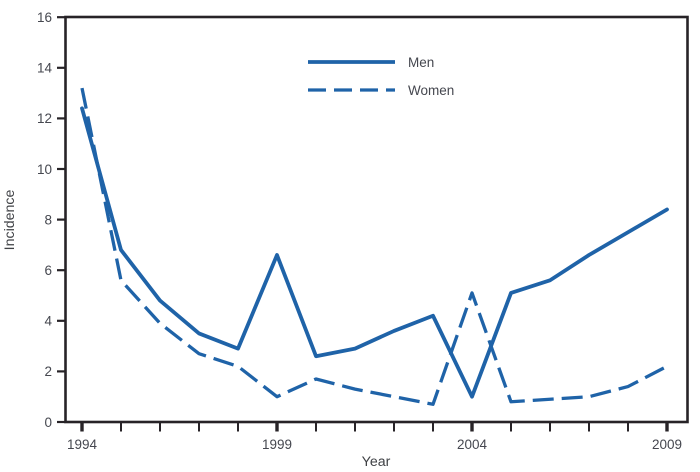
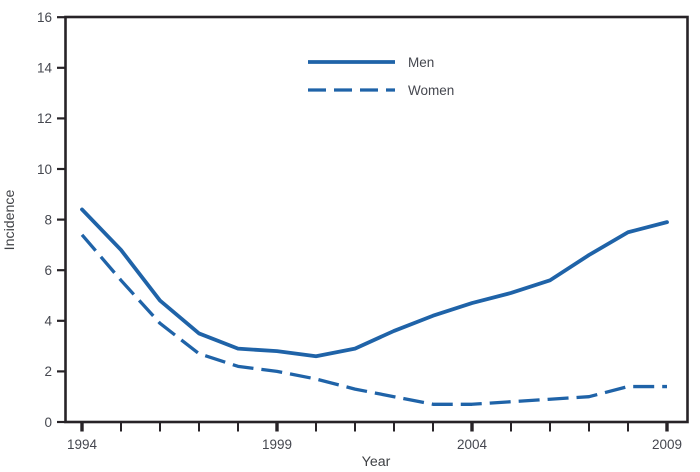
Men/1994: 12.4 -> 8.4
Women/1994: 13.2 -> 7.4
Men/1999: 6.6 -> 2.8
Women/1999: 1.0 -> 2.0
Men/2004: 1.0 -> 4.7
Women/2004: 5.1 -> 0.7
Men/2009: 8.4 -> 7.9
Women/2009: 2.2 -> 1.4
